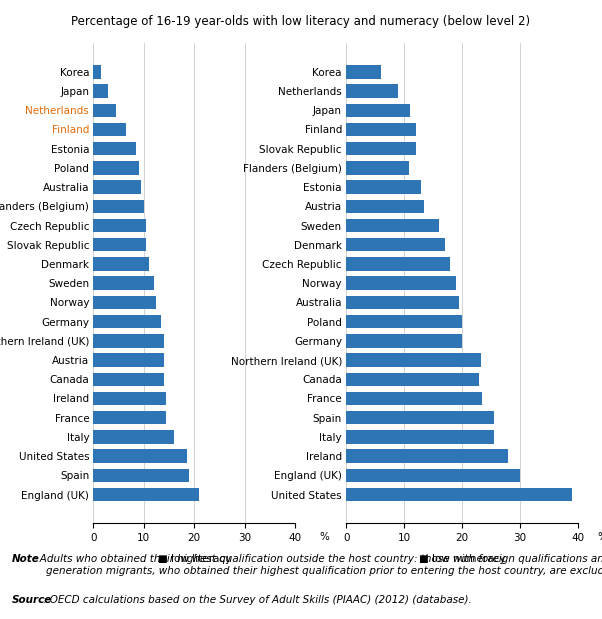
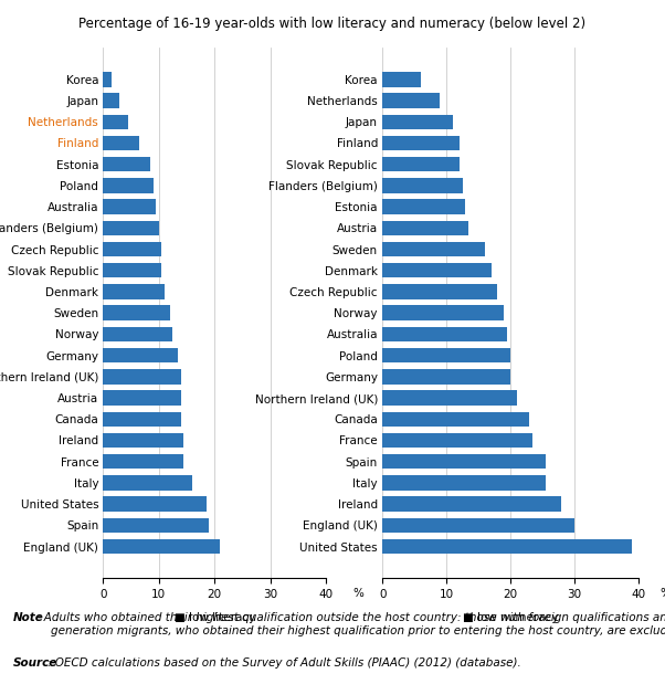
Flanders (Belgium): 10.8 -> 12.5
Northern Ireland (UK): 23.2 -> 21.0
